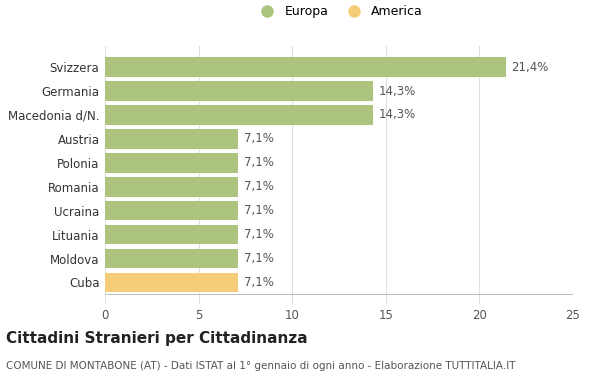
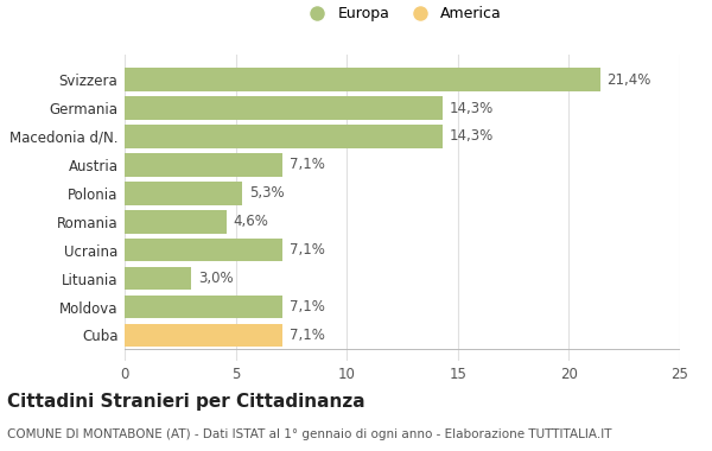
Polonia: 7,1% -> 5,3%
Romania: 7,1% -> 4,6%
Lituania: 7,1% -> 3,0%
